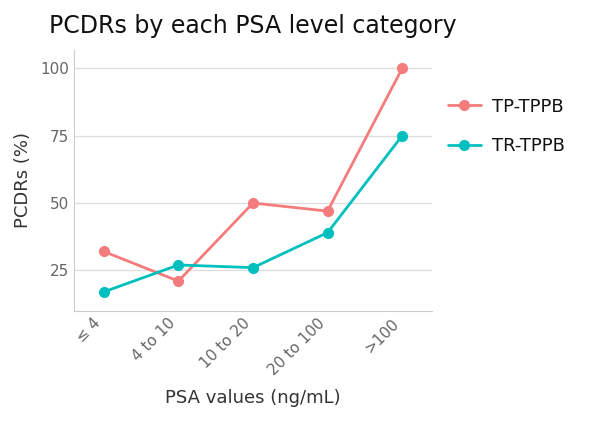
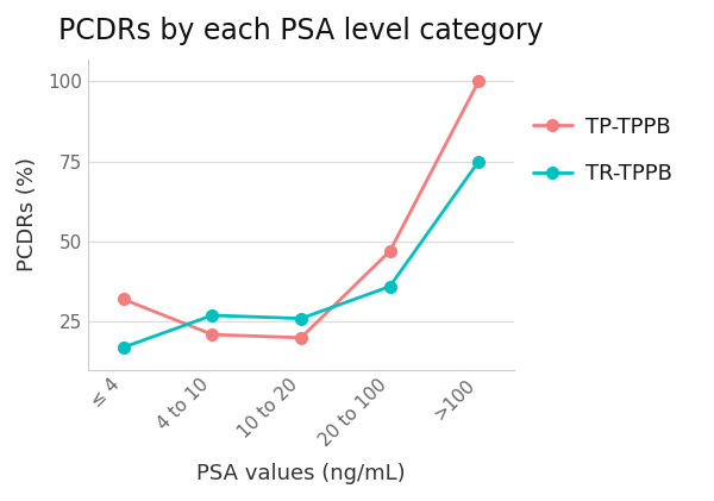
TP-TPPB/10 to 20: 50 -> 20
TR-TPPB/20 to 100: 39 -> 36
